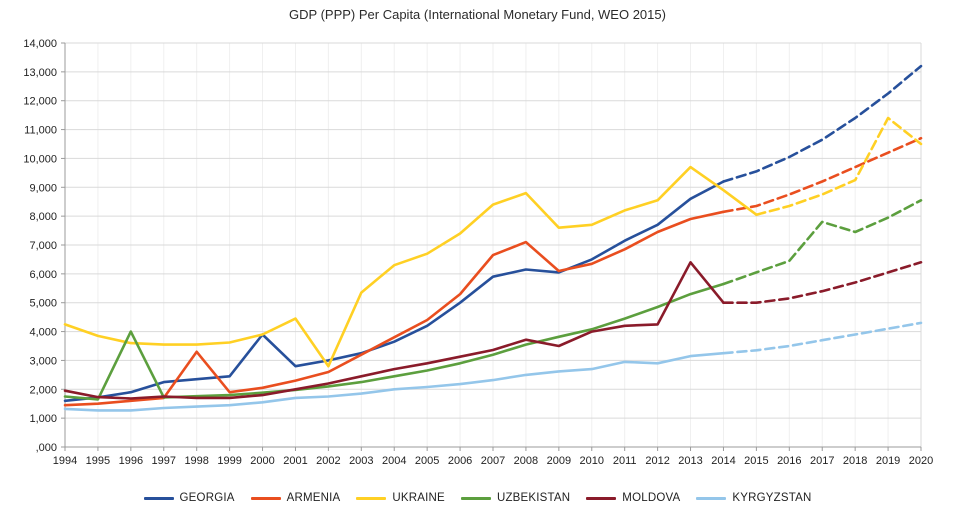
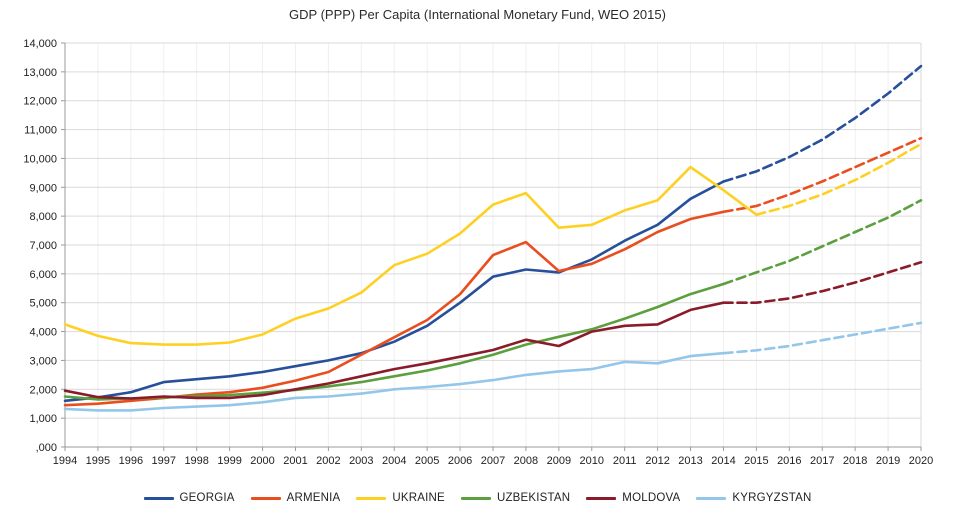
UZBEKISTAN/1996: 4000 -> 1700
ARMENIA/1998: 3300 -> 1800
GEORGIA/2000: 3900 -> 2600
UKRAINE/2002: 2800 -> 4800
MOLDOVA/2013: 6400 -> 4800
UZBEKISTAN/2017: 7800 -> 7000
UKRAINE/2019: 11400 -> 9800
